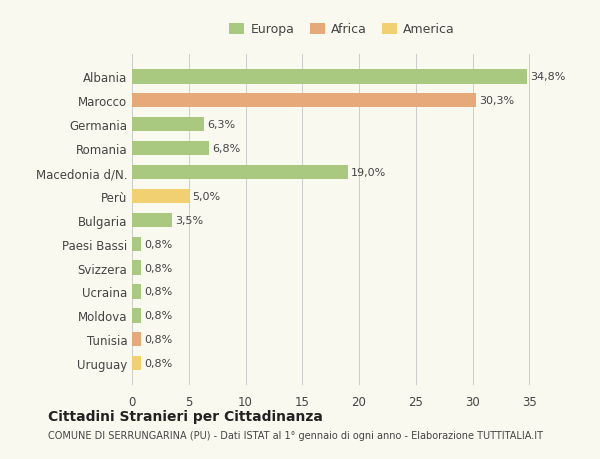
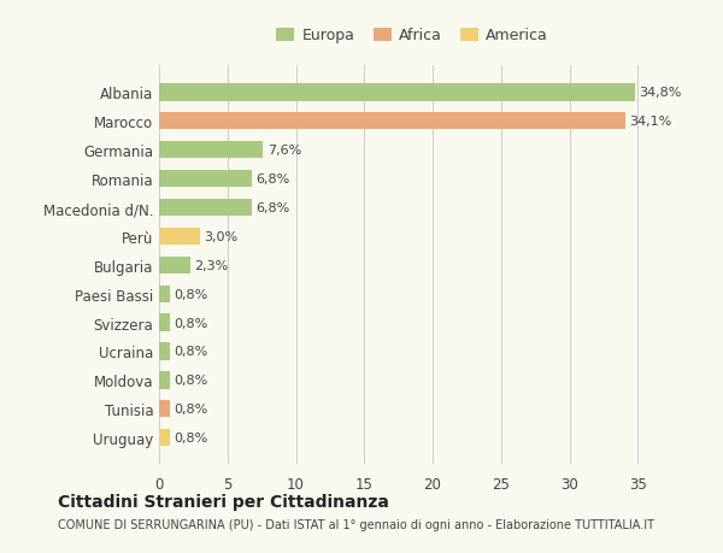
Marocco: 30,3% -> 34,1%
Germania: 6,3% -> 7,6%
Macedonia d/N.: 19,0% -> 6,8%
Perù: 5,0% -> 3,0%
Bulgaria: 3,5% -> 2,3%
